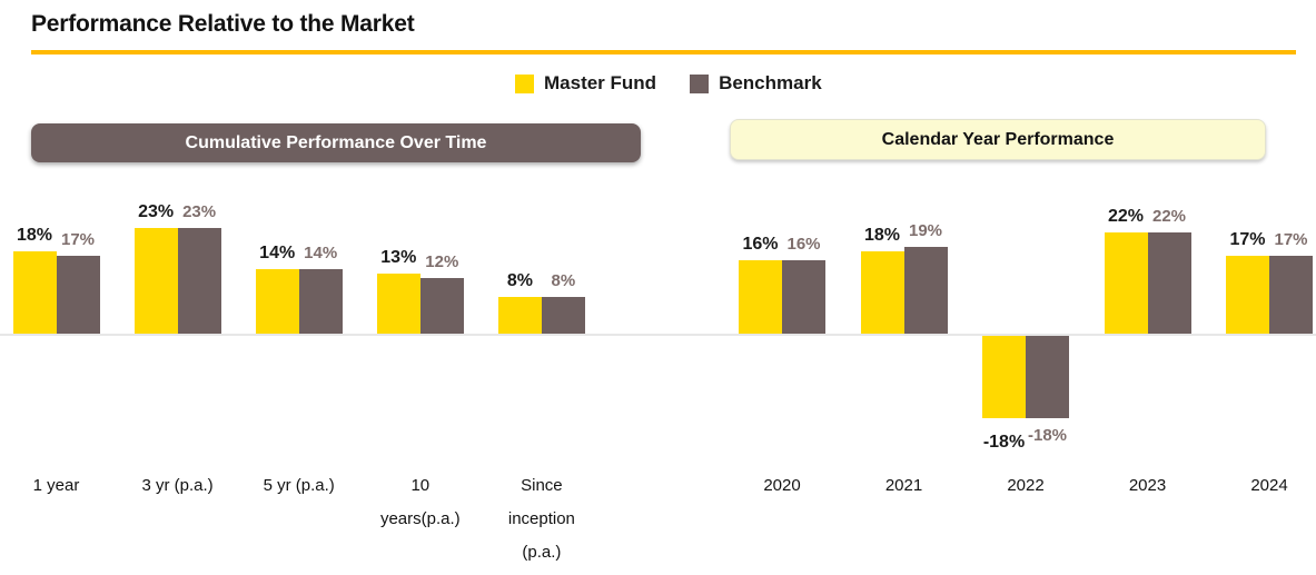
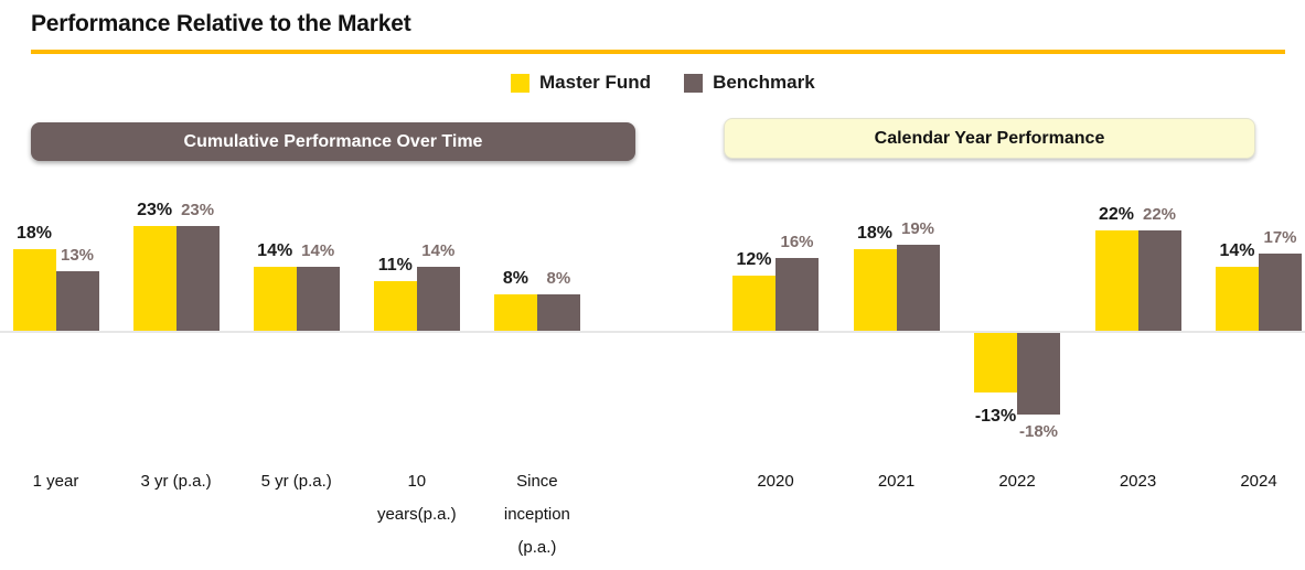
Cumulative Performance Over Time/Benchmark/1 year: 17% -> 13%
Cumulative Performance Over Time/Master Fund/10 years(p.a.): 13% -> 11%
Cumulative Performance Over Time/Benchmark/10 years(p.a.): 12% -> 14%
Calendar Year Performance/Master Fund/2020: 16% -> 12%
Calendar Year Performance/Master Fund/2022: -18% -> -13%
Calendar Year Performance/Master Fund/2024: 17% -> 14%
